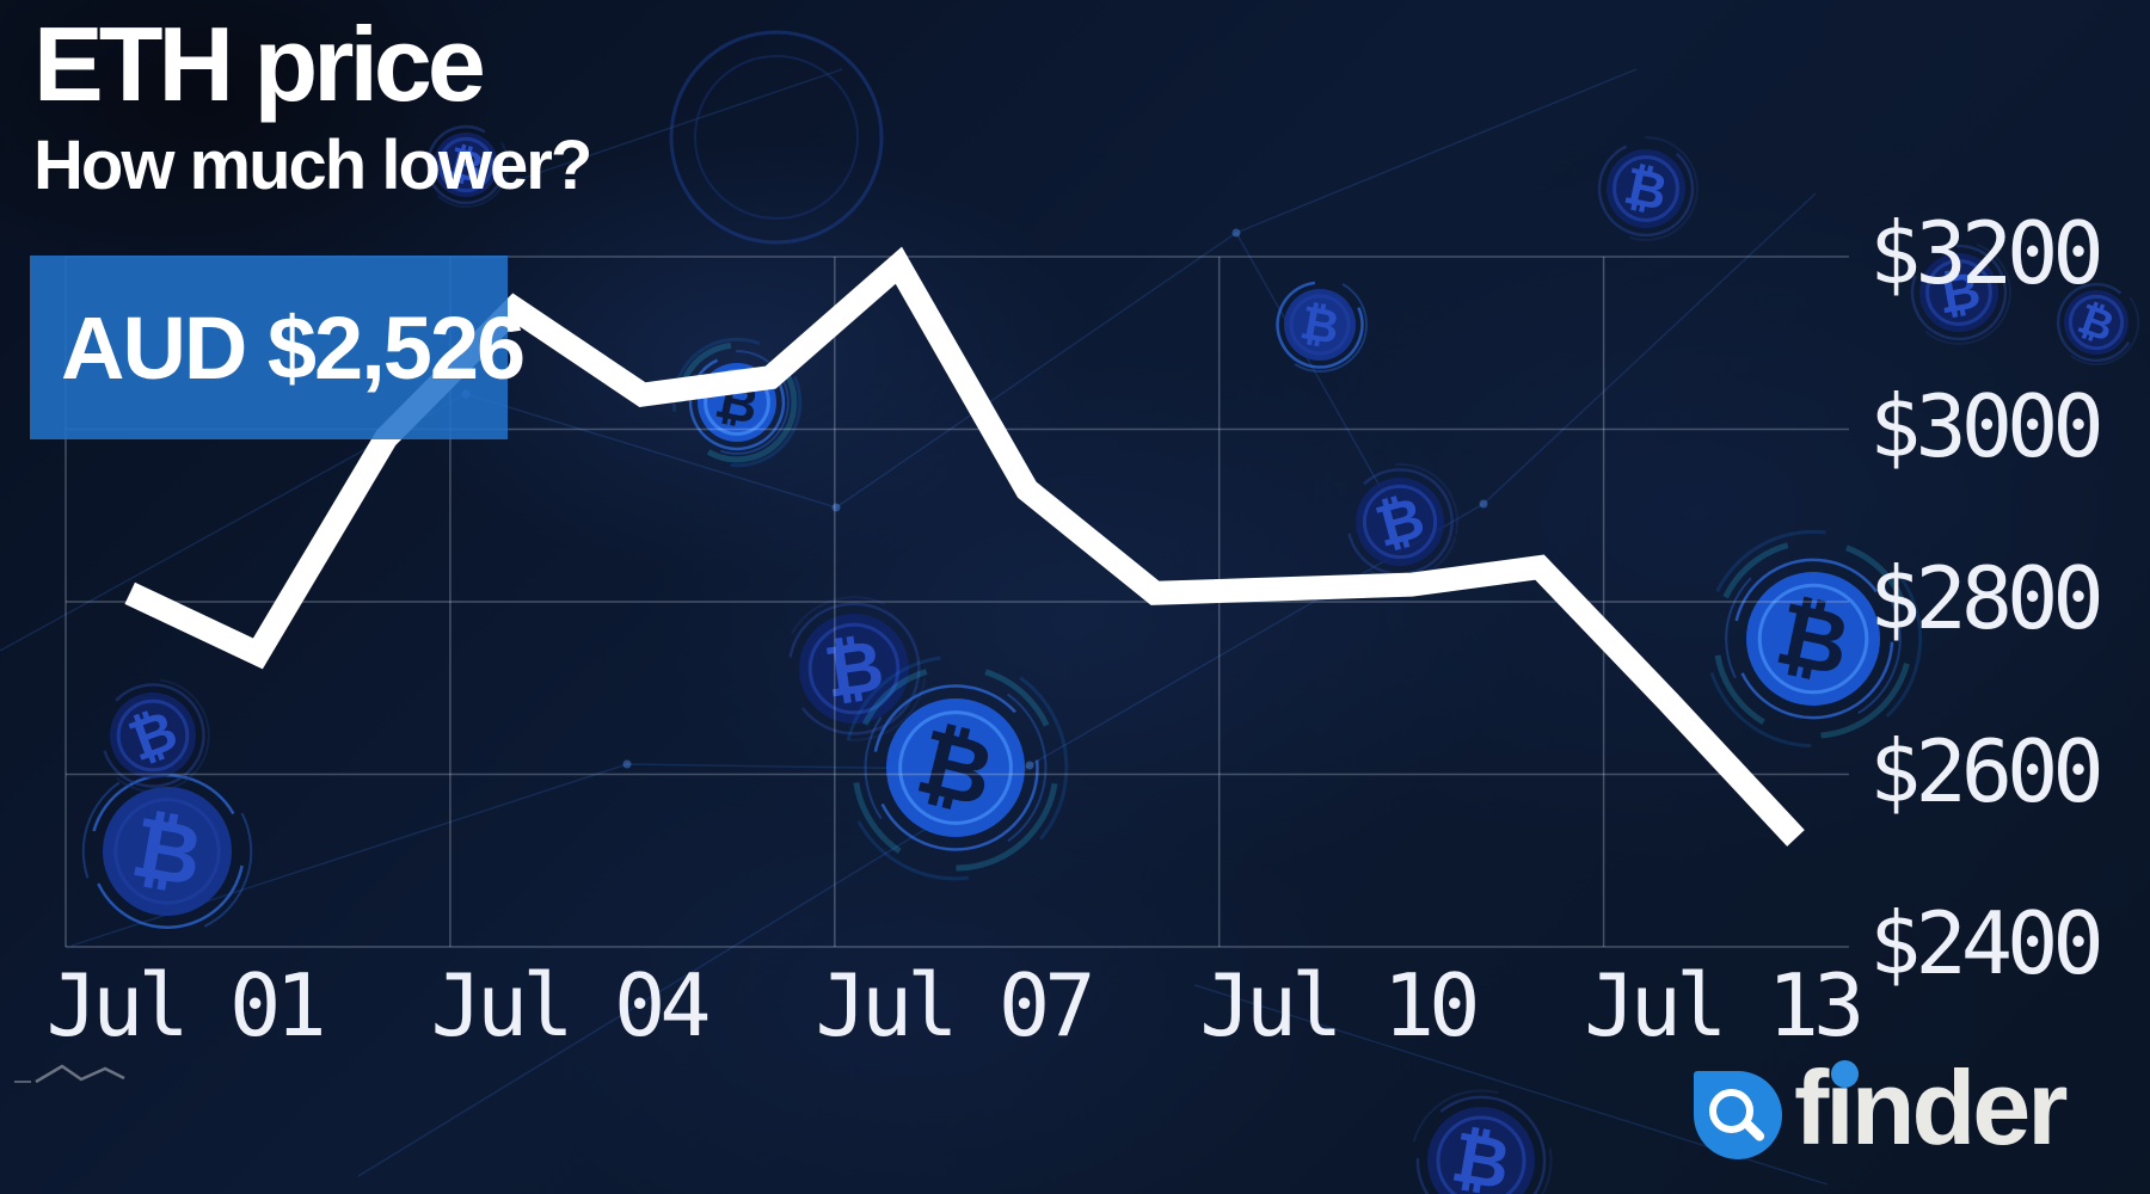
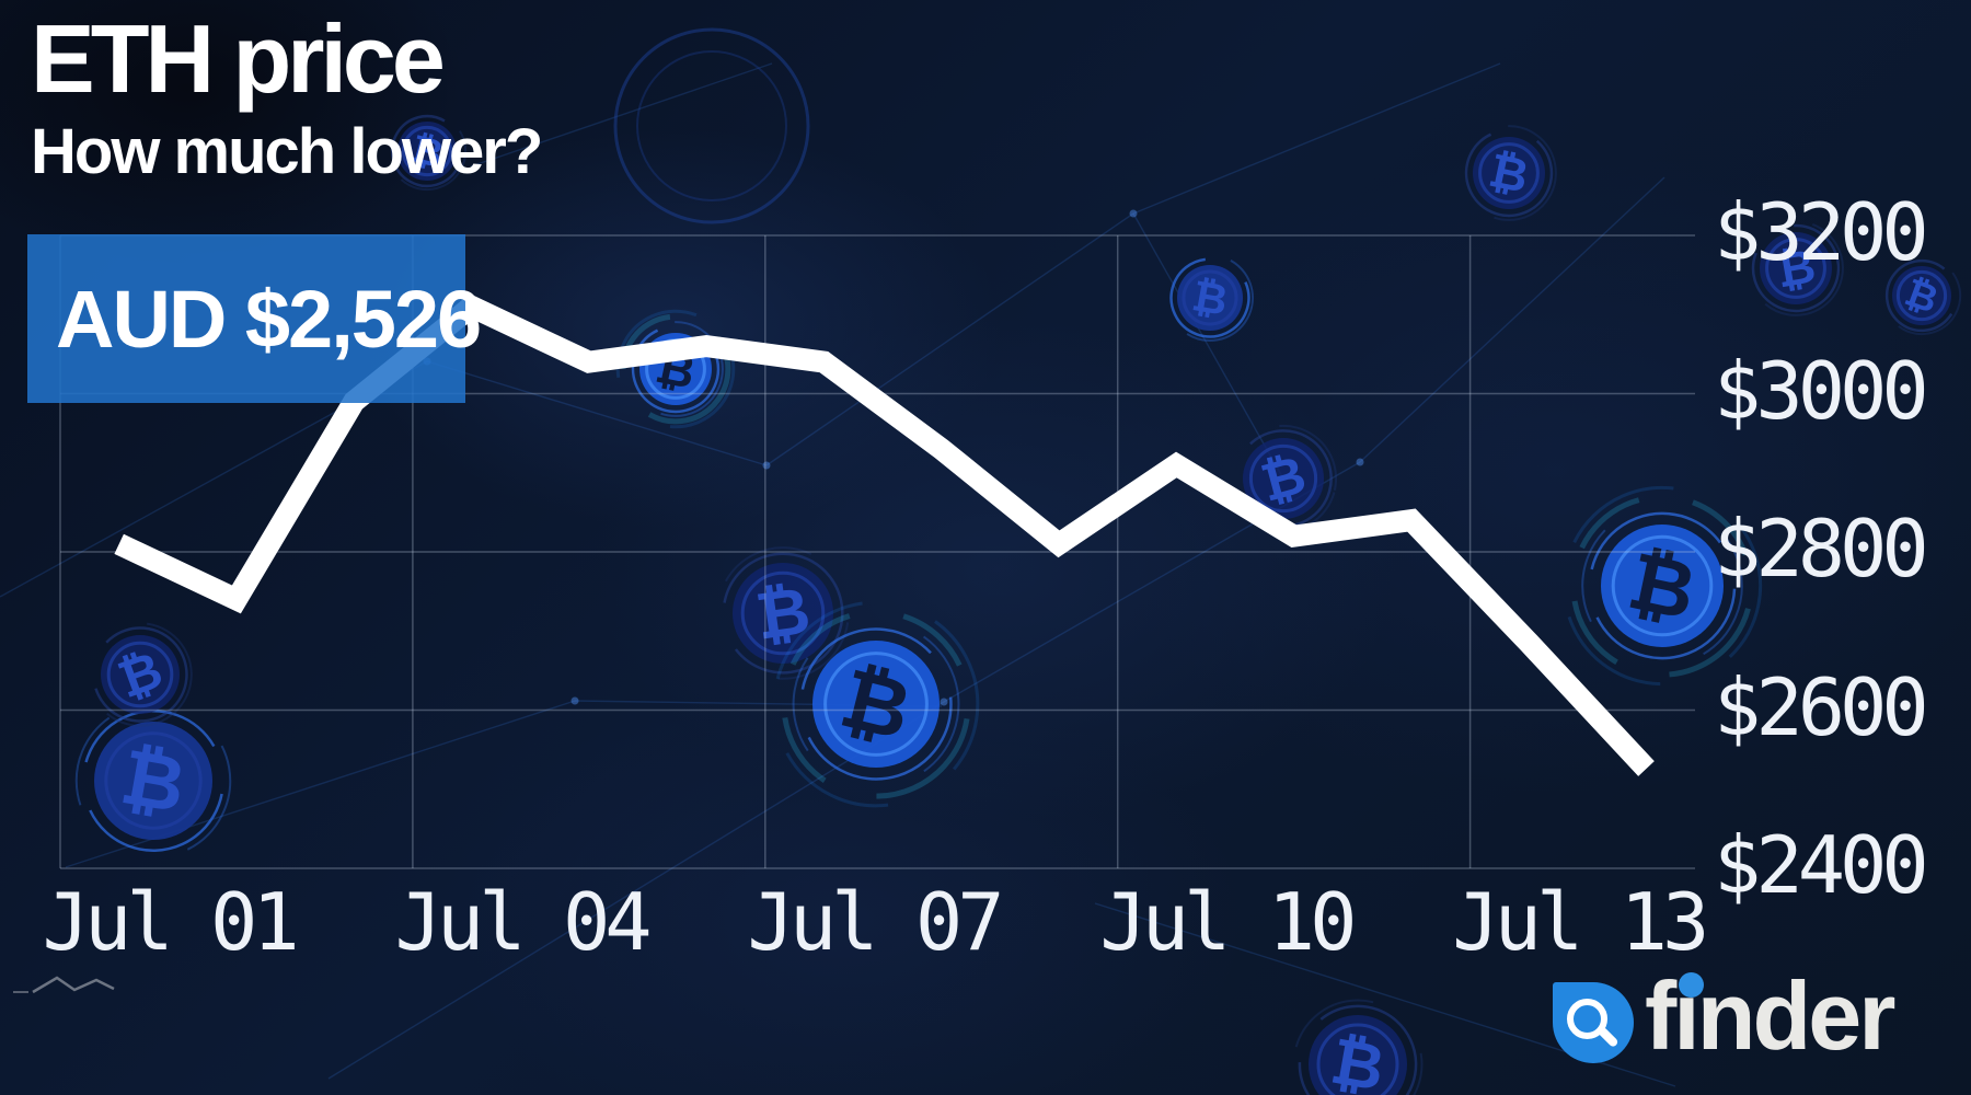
Jul 04: $3140 -> $3110
Jul 07: $3190 -> $3040
Jul 10: $2820 -> $2910
